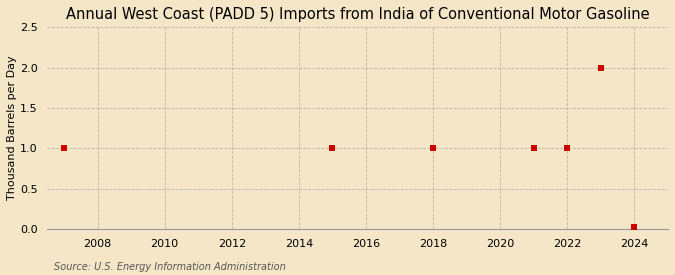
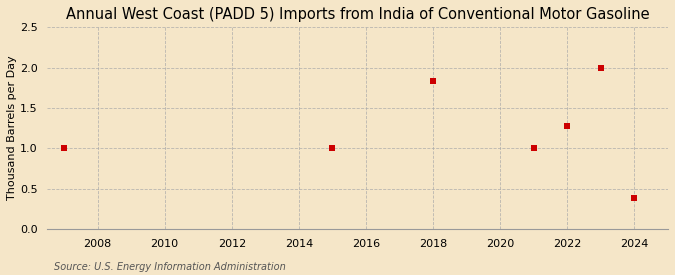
2018: 1.00 -> 1.84
2022: 1.00 -> 1.28
2024: 0.02 -> 0.38
